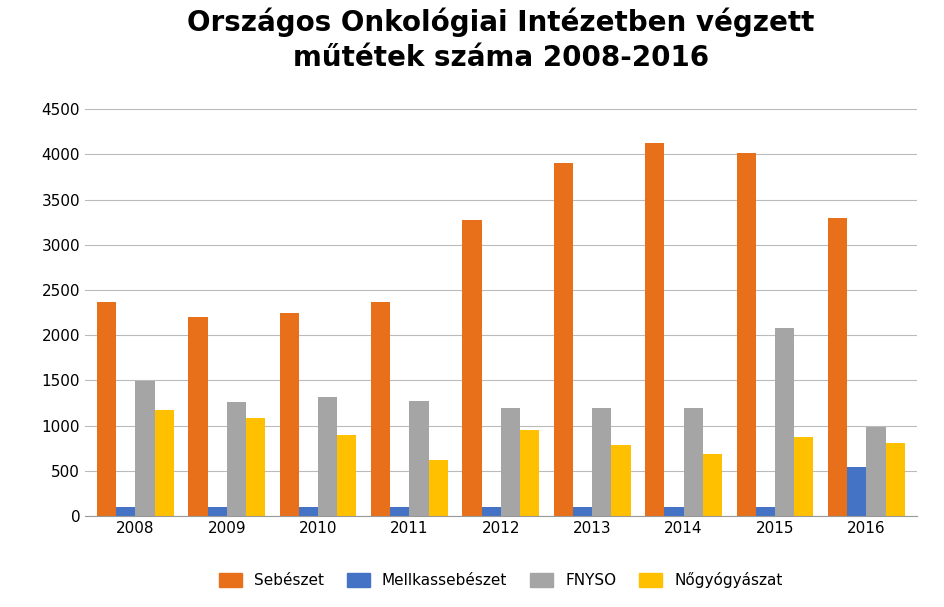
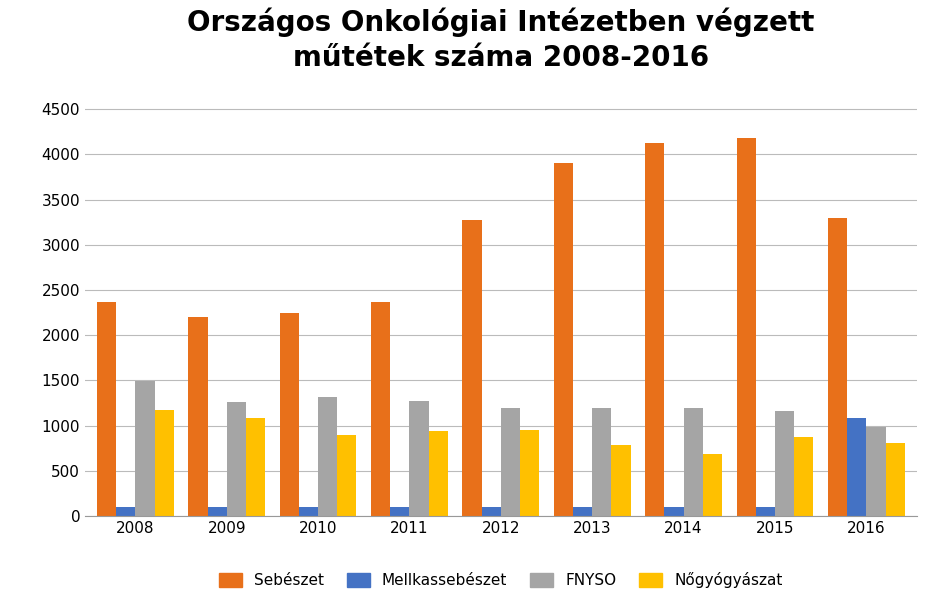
Nőgyógyászat/2011: 620 -> 940
Sebészet/2015: 4020 -> 4180
FNYSO/2015: 2080 -> 1160
Mellkassebészet/2016: 540 -> 1080
